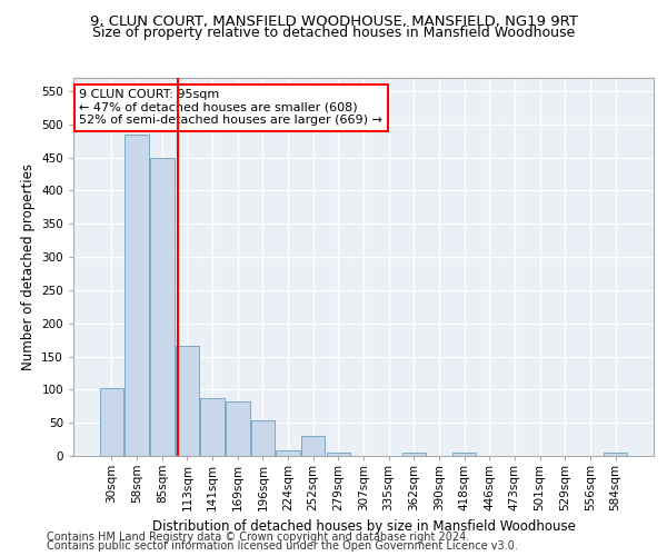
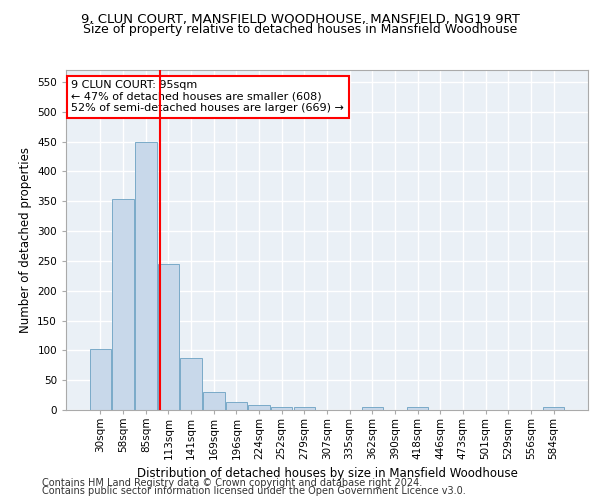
58sqm: 484 -> 353
113sqm: 166 -> 245
169sqm: 82 -> 30
196sqm: 54 -> 13
252sqm: 30 -> 5
